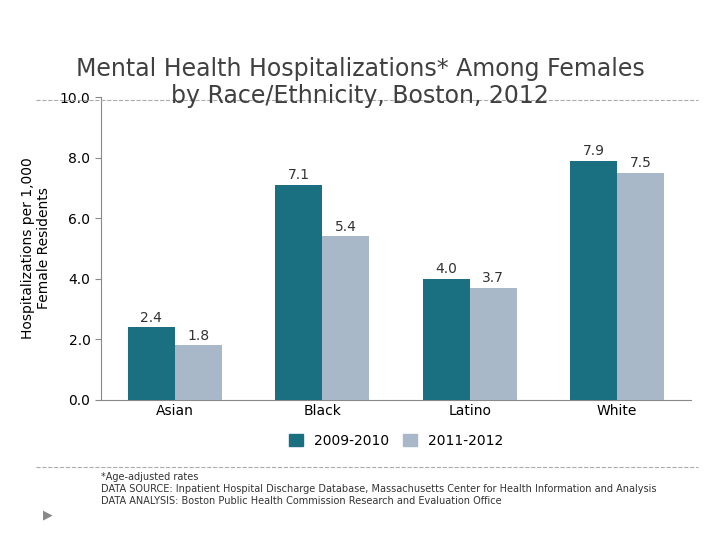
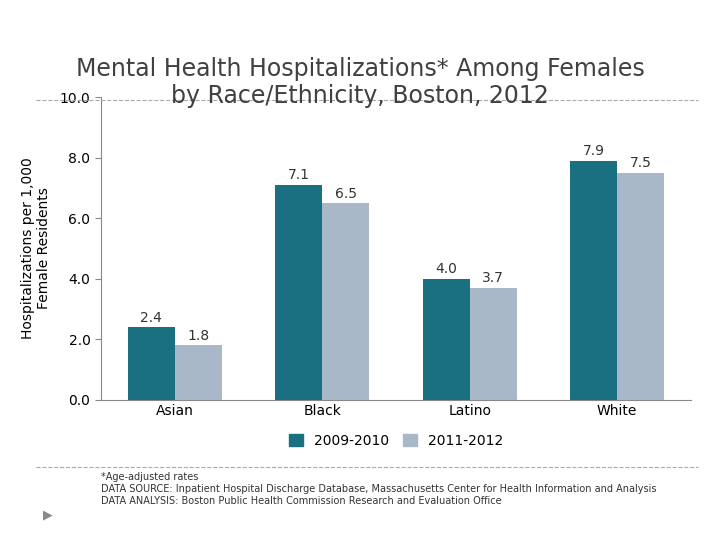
2011-2012/Black: 5.4 -> 6.5
